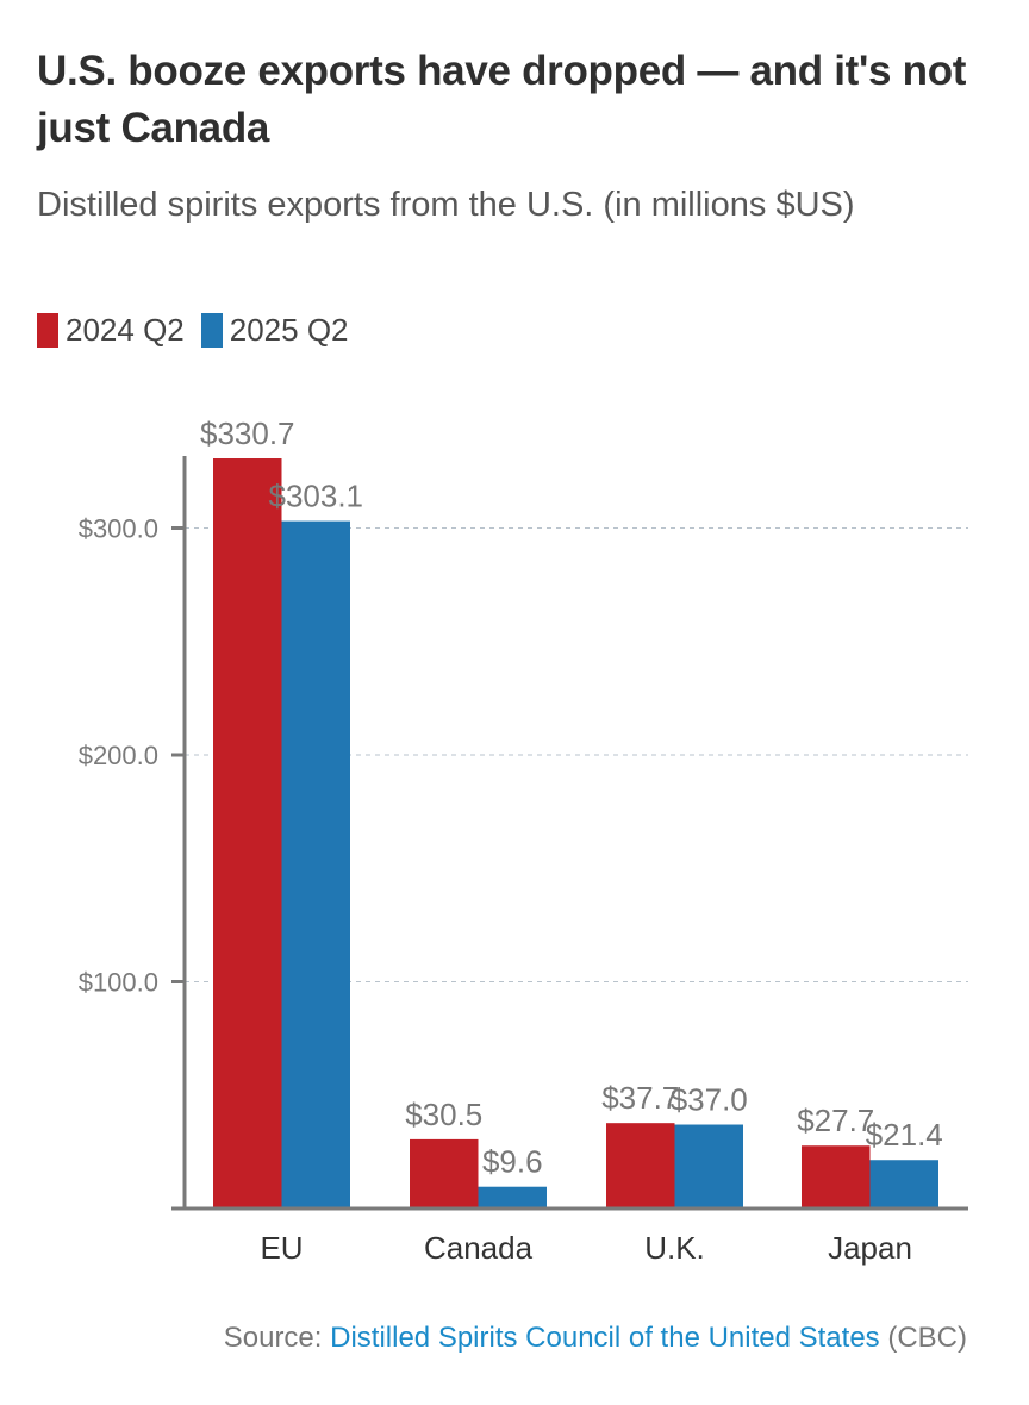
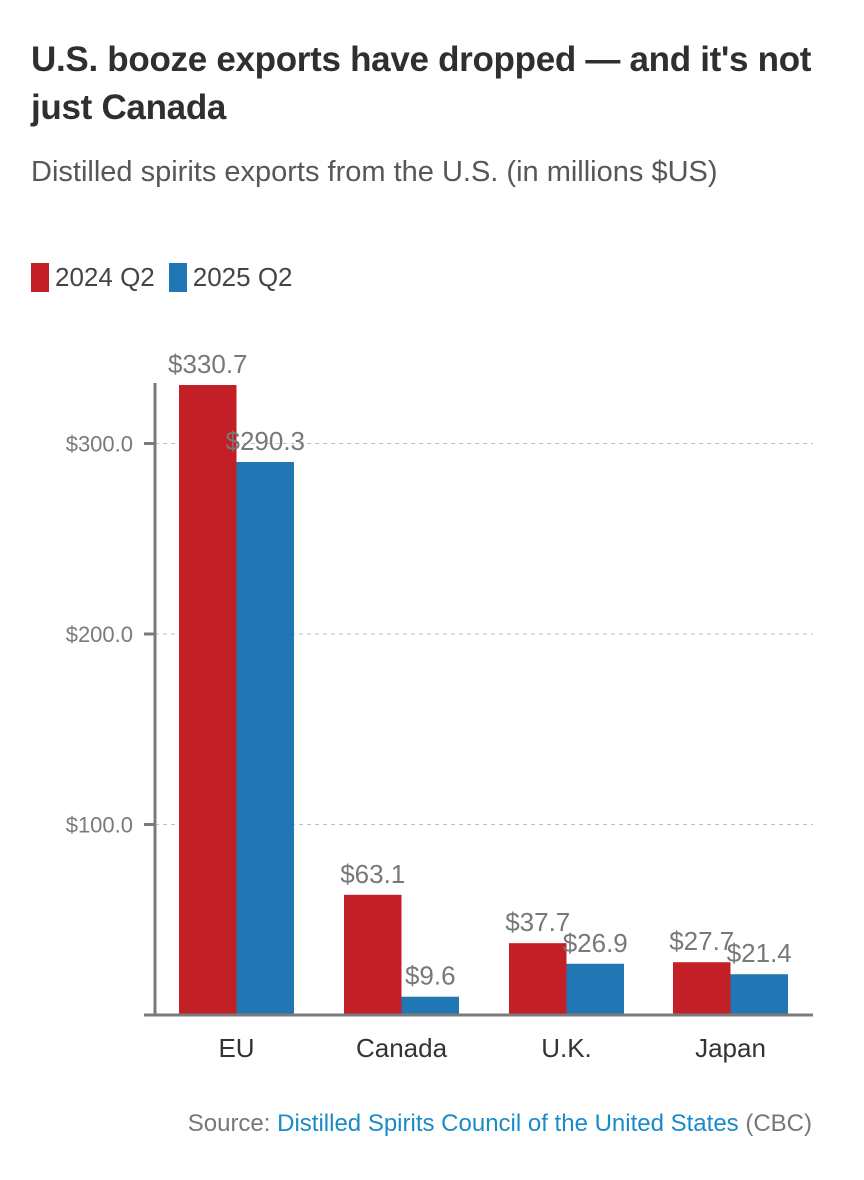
2025 Q2/EU: $303.1 -> $290.3
2024 Q2/Canada: $30.5 -> $63.1
2025 Q2/U.K.: $37.0 -> $26.9
